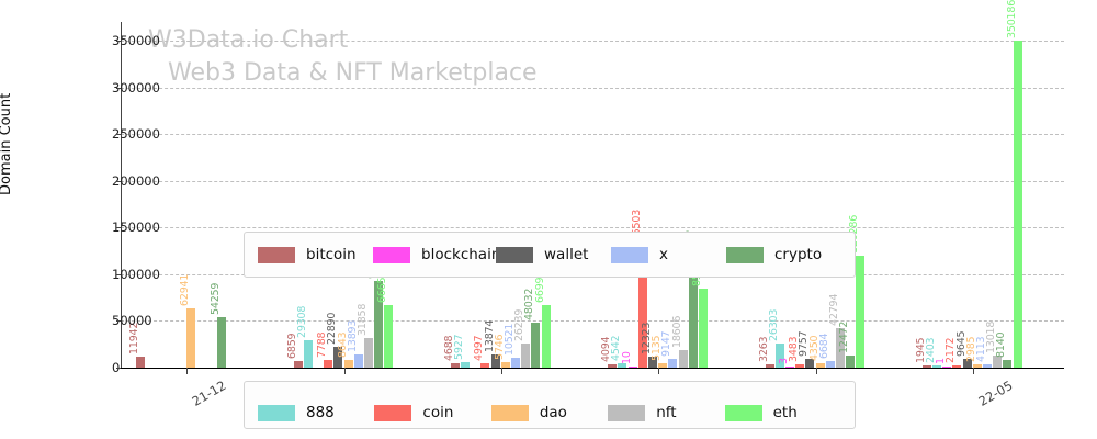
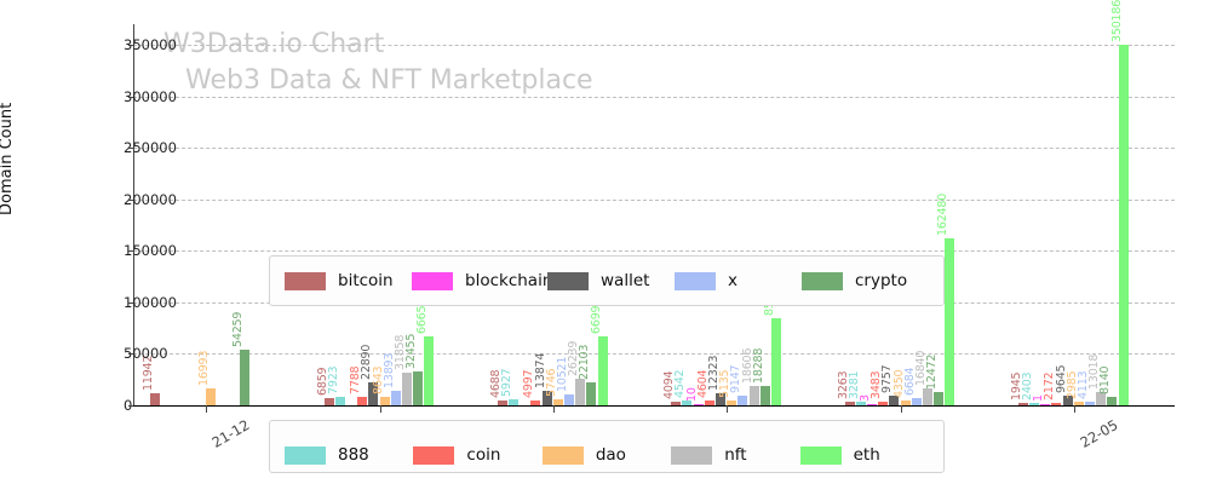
dao/21-12: 62941 -> 16993
888/22-01: 29308 -> 7923
crypto/22-01: 92974 -> 32455
crypto/22-02: 48032 -> 22103
coin/22-03: 125503 -> 4604
crypto/22-03: 103225 -> 18288
888/22-04: 26303 -> 3281
nft/22-04: 42794 -> 16840
eth/22-04: 120286 -> 162480
